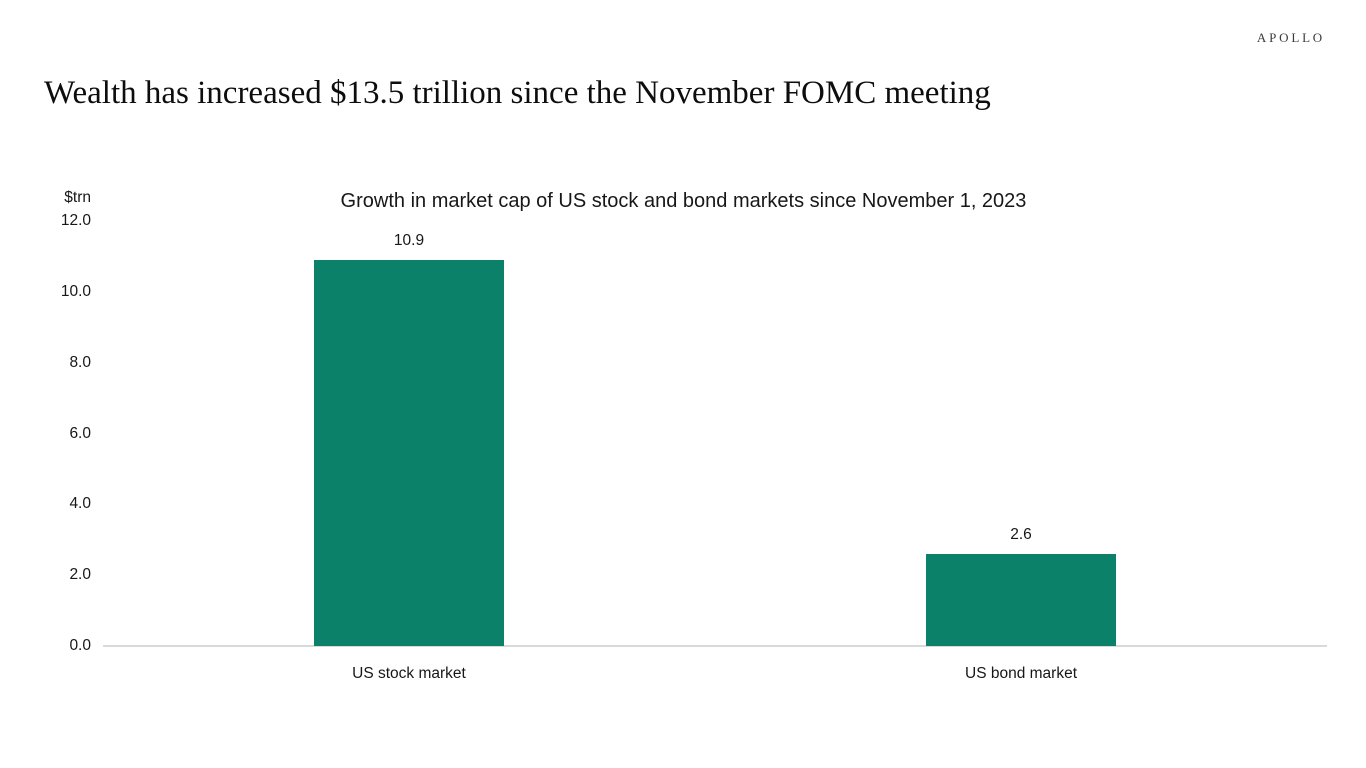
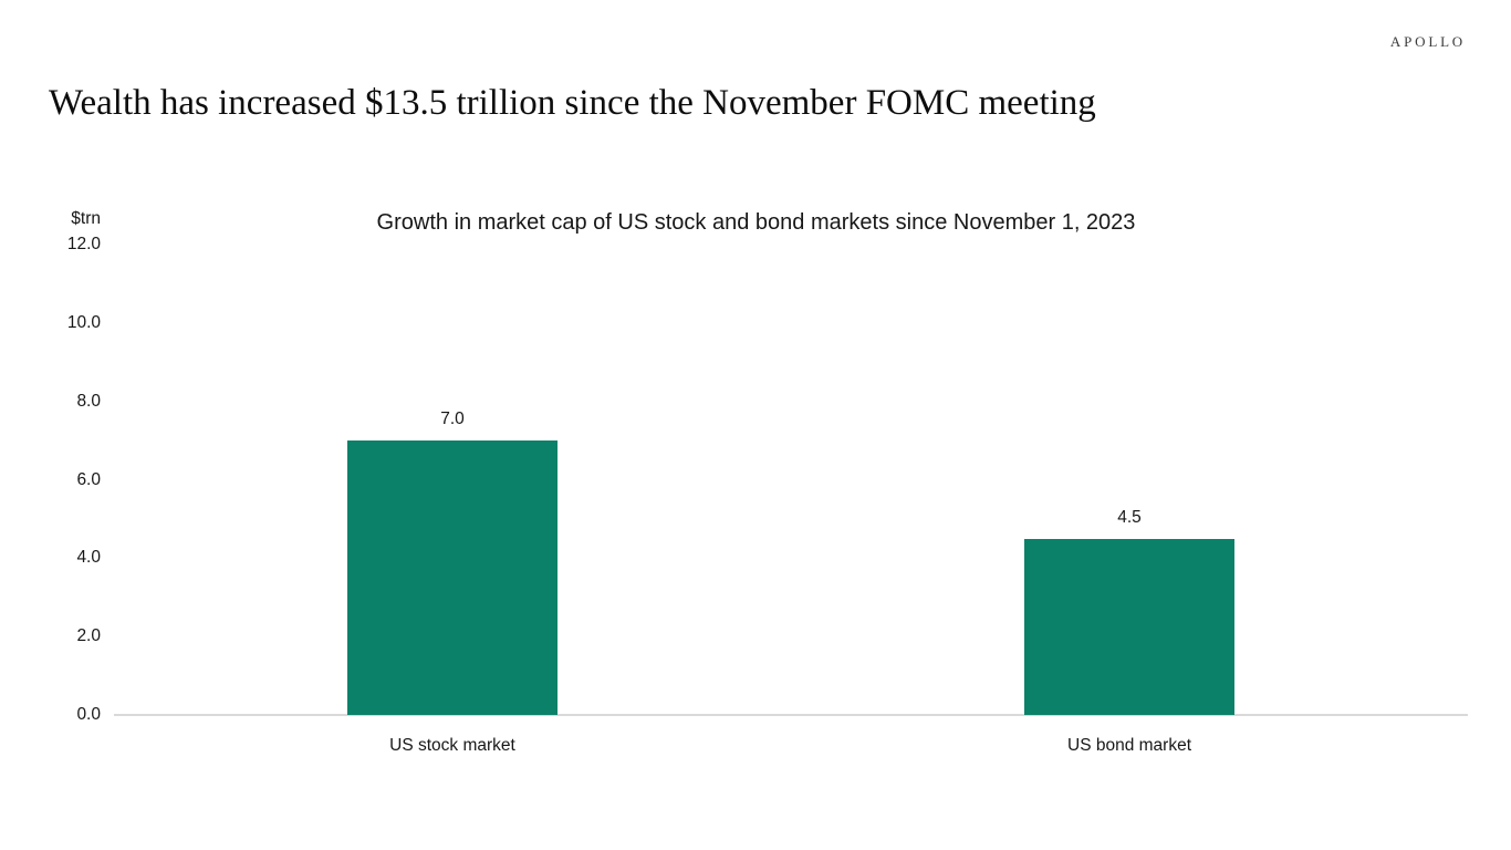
US stock market: 10.9 -> 7.0
US bond market: 2.6 -> 4.5
